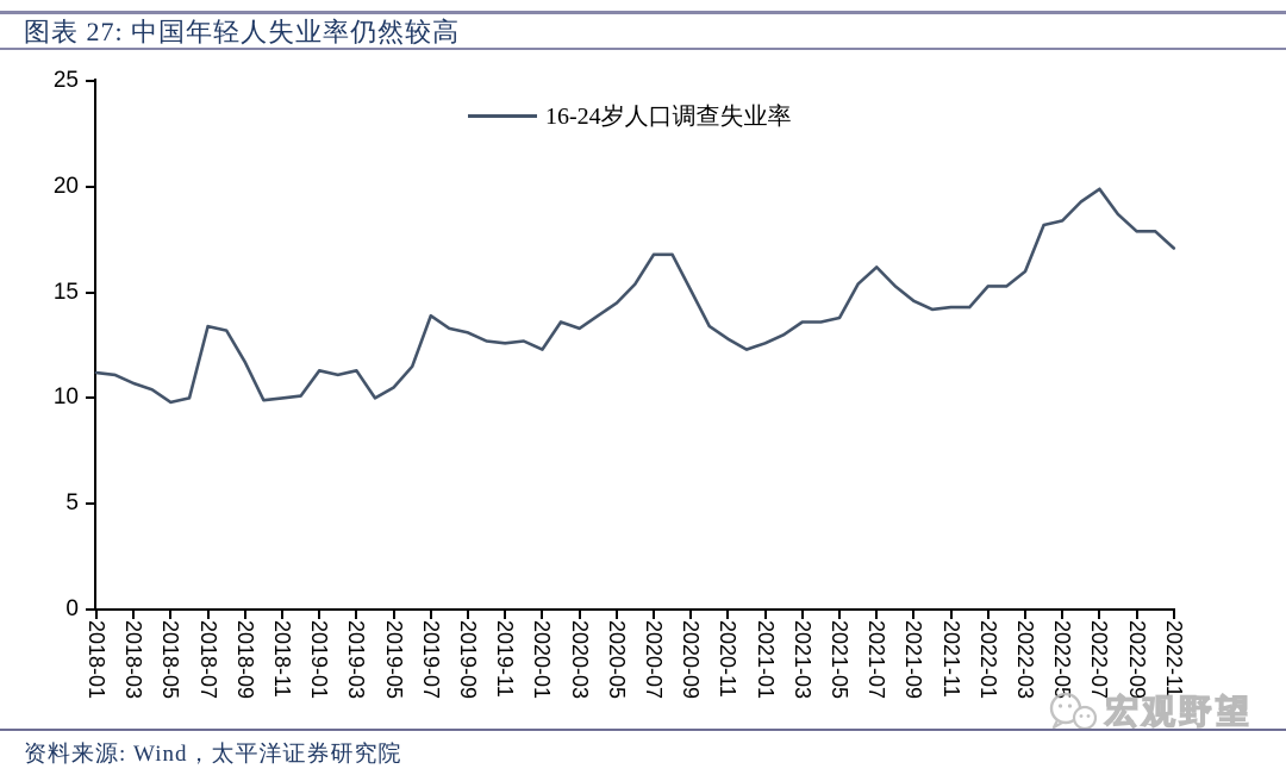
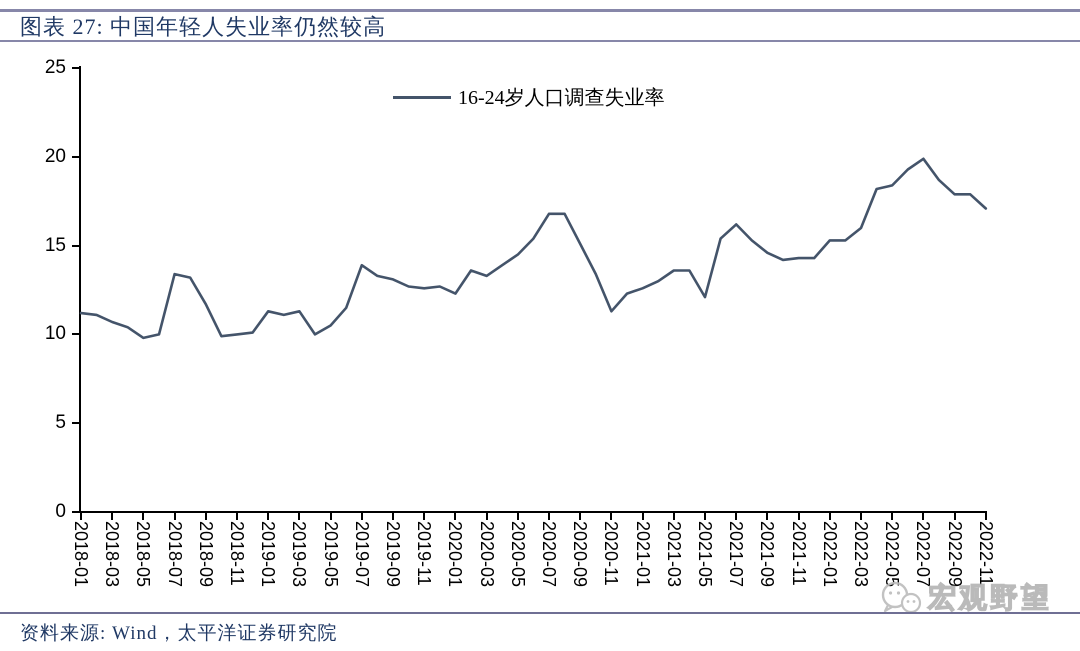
2020-11: 12.8 -> 11.3
2021-05: 13.8 -> 12.1
